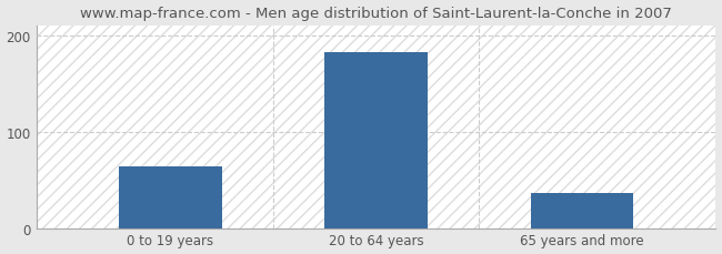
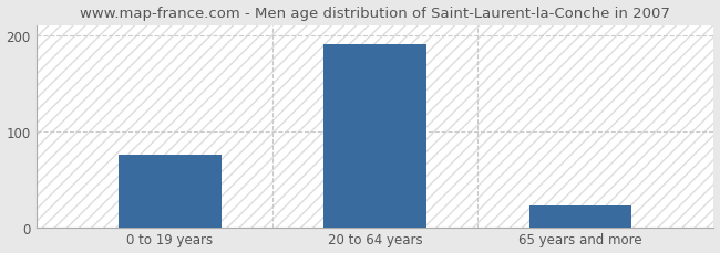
0 to 19 years: 64 -> 75
20 to 64 years: 182 -> 190
65 years and more: 36 -> 22
